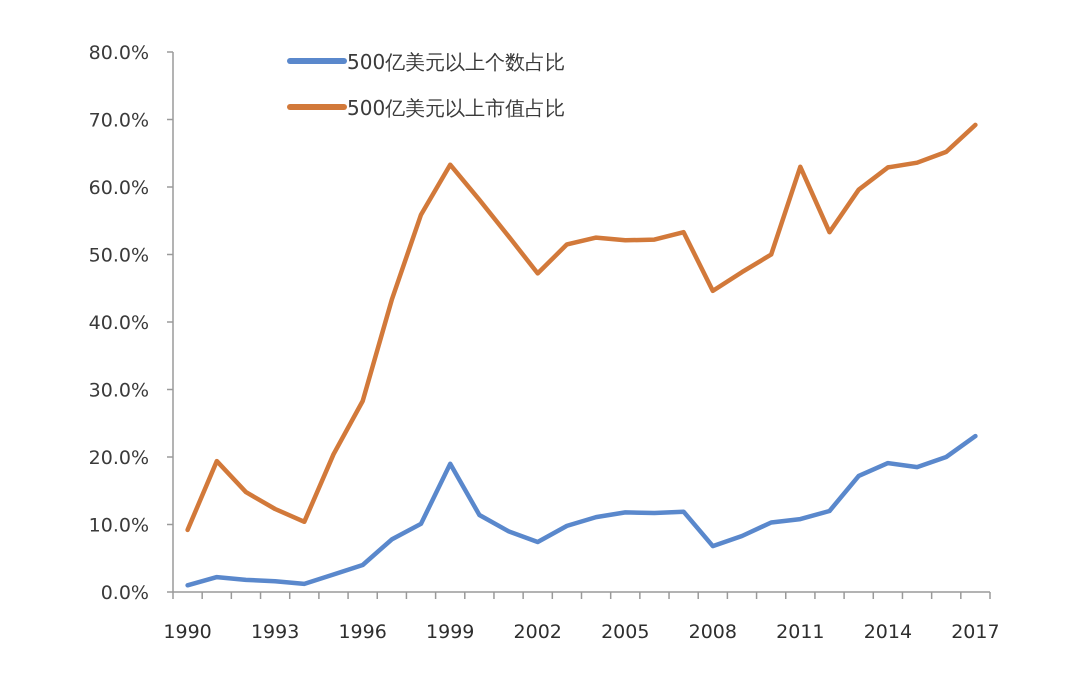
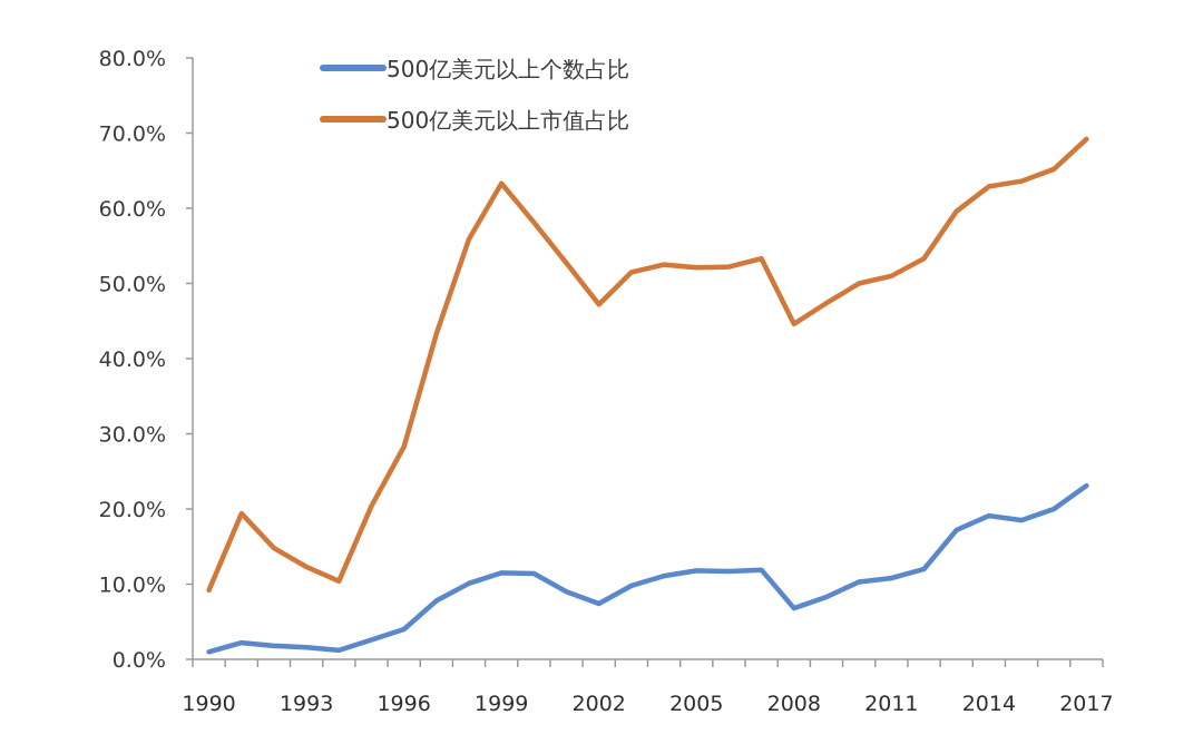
500亿美元以上个数占比/1999: 19% -> 12%
500亿美元以上市值占比/2011: 63% -> 51%
